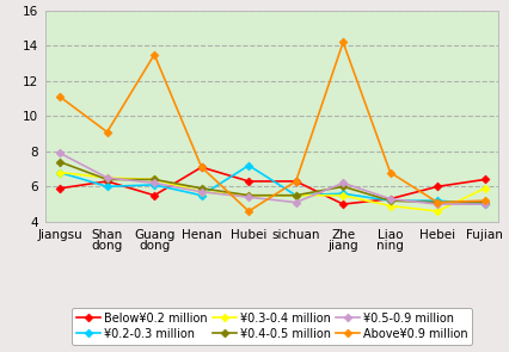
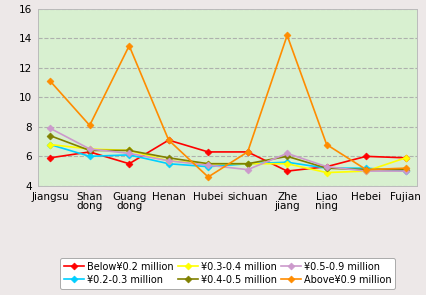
Above¥0.9 million/Shan dong: 9.1 -> 8.1
¥0.2-0.3 million/Hubei: 7.2 -> 5.3
¥0.3-0.4 million/Hebei: 4.6 -> 5.0
Below¥0.2 million/Fujian: 6.4 -> 5.9
